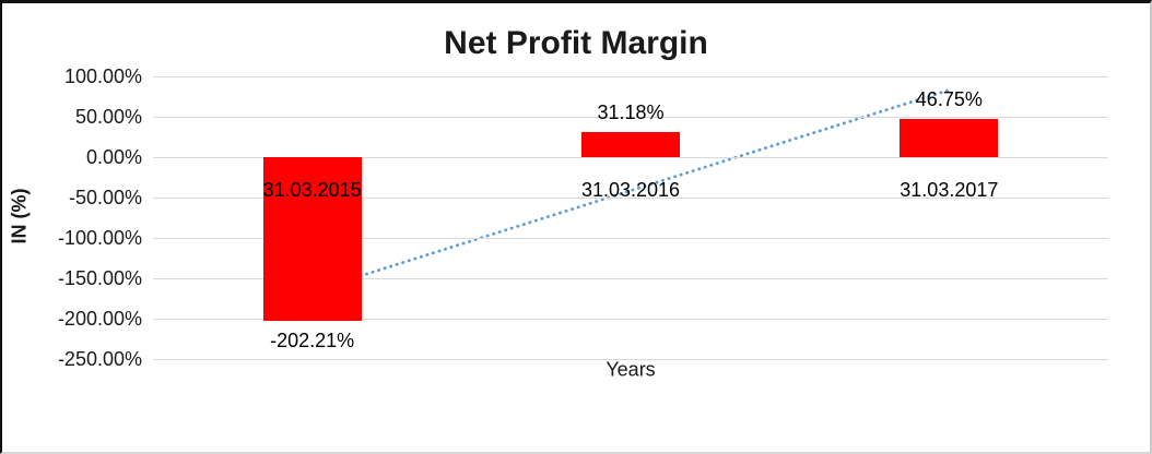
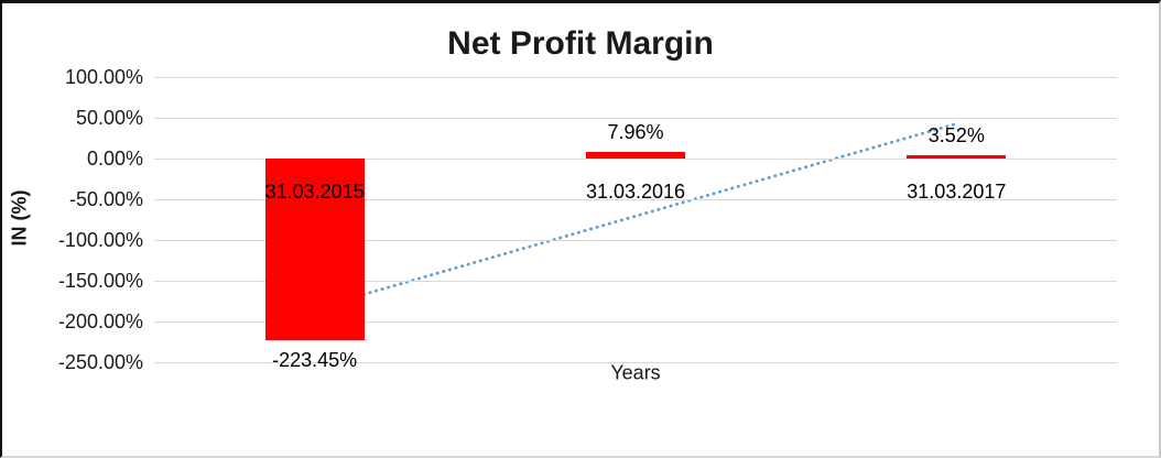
31.03.2015: -202.21% -> -223.45%
31.03.2016: 31.18% -> 7.96%
31.03.2017: 46.75% -> 3.52%
